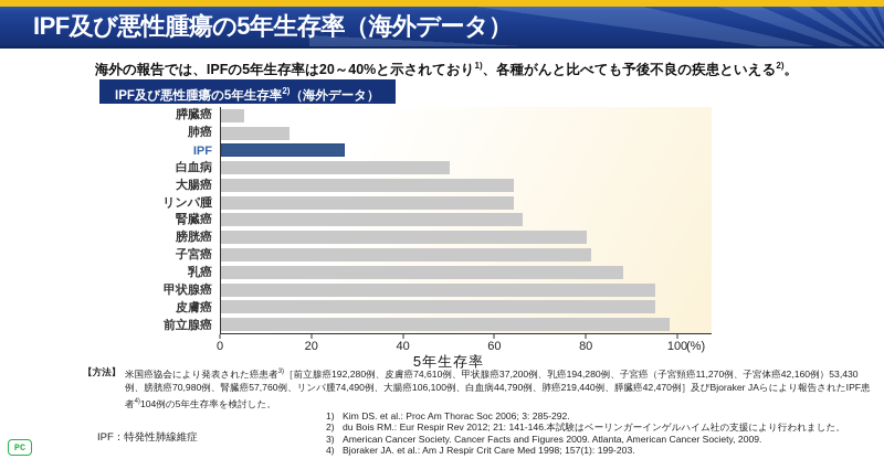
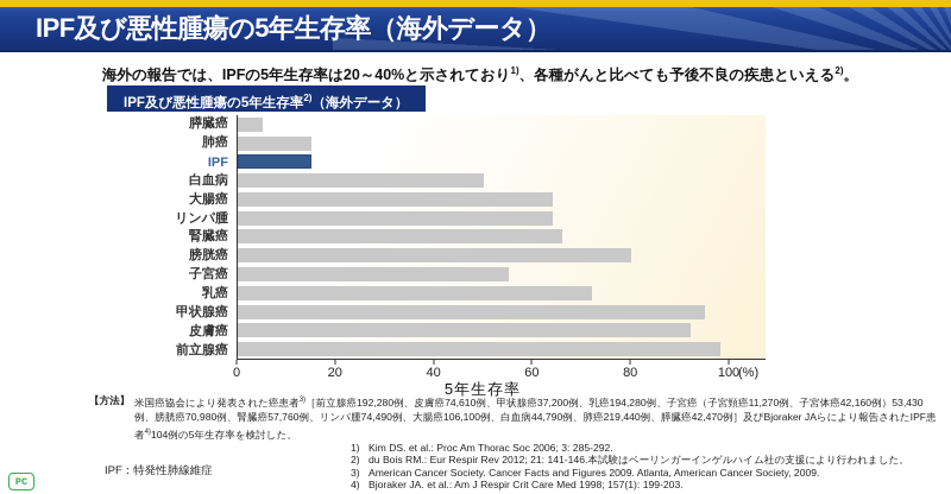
IPF: 27 -> 15
子宮癌: 81 -> 55
乳癌: 88 -> 72
皮膚癌: 95 -> 92
